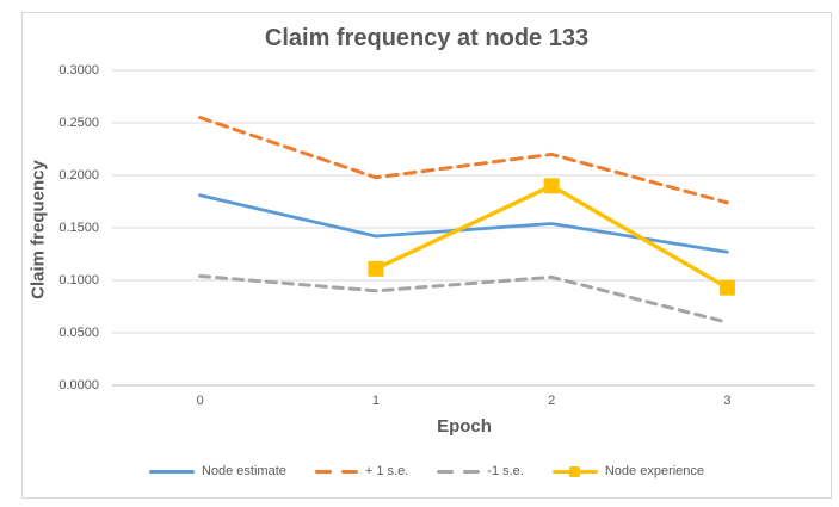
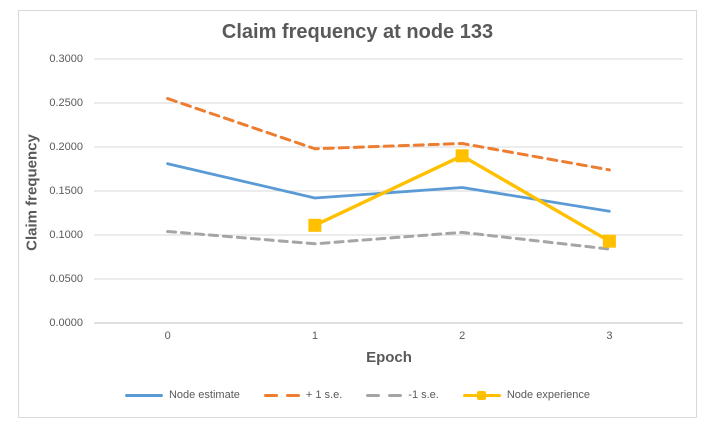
+ 1 s.e./2: 0.22 -> 0.20
-1 s.e./3: 0.06 -> 0.08
